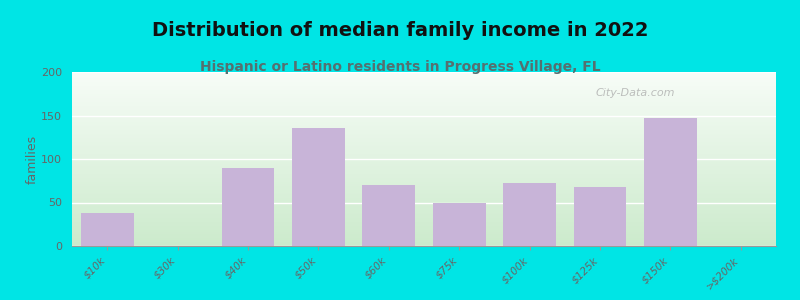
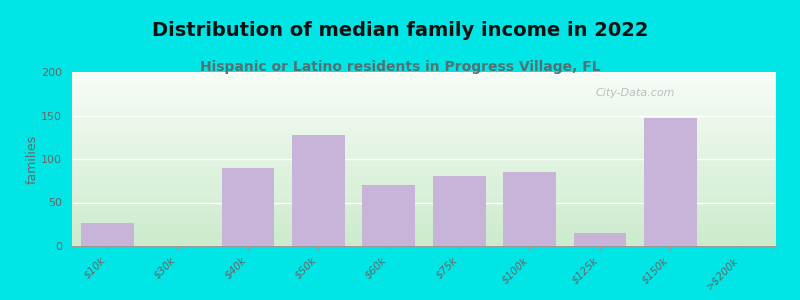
$10k: 38 -> 27
$50k: 136 -> 128
$75k: 50 -> 80
$100k: 72 -> 85
$125k: 68 -> 15
